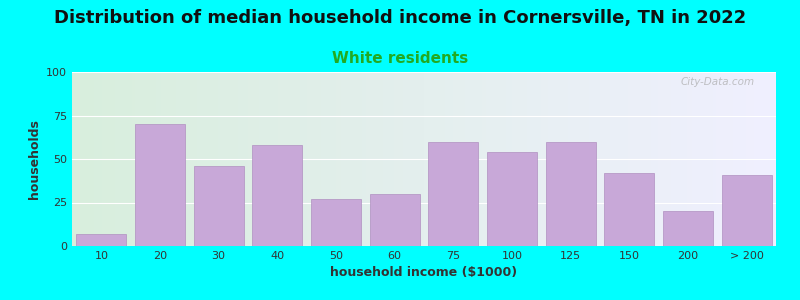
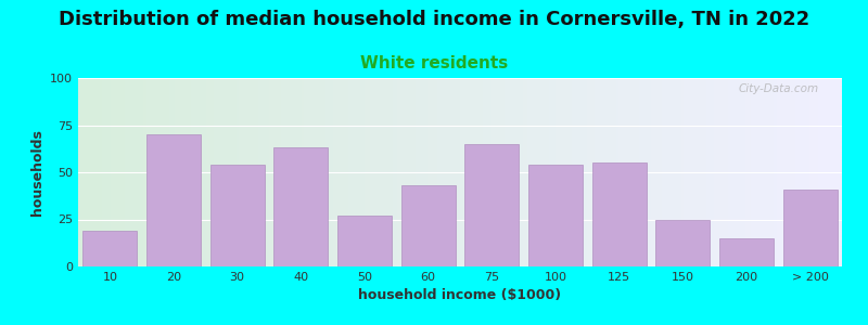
10: 7 -> 19
30: 46 -> 54
40: 58 -> 63
60: 30 -> 43
75: 60 -> 65
125: 60 -> 55
150: 42 -> 25
200: 20 -> 15
